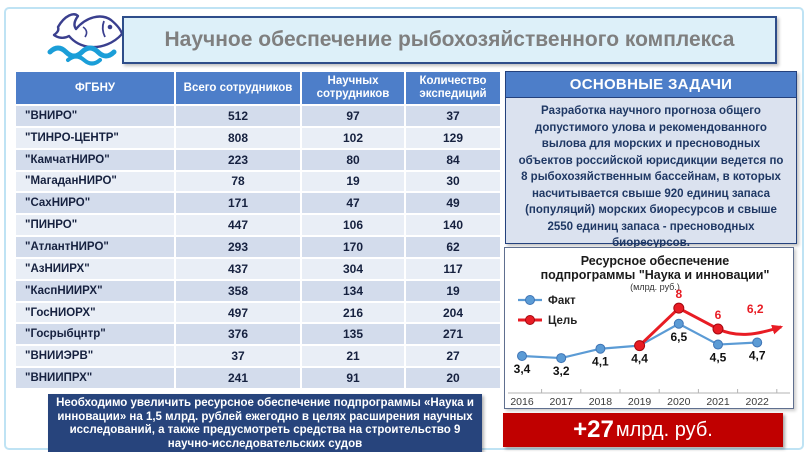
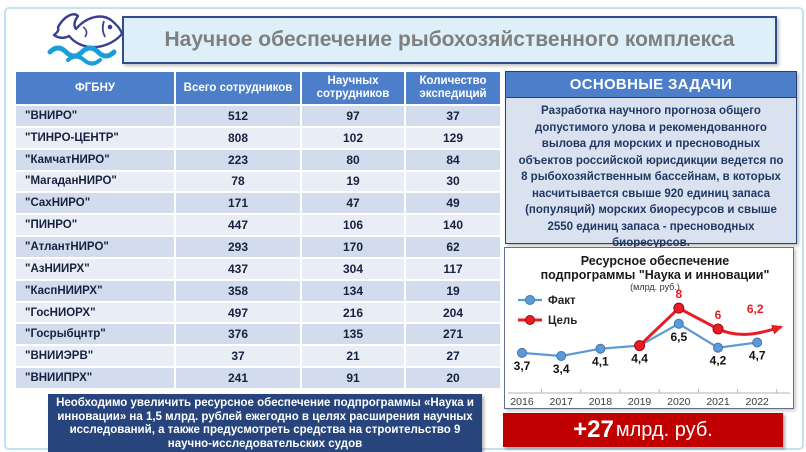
Факт/2016: 3,4 -> 3,7
Факт/2017: 3,2 -> 3,4
Факт/2021: 4,5 -> 4,2
